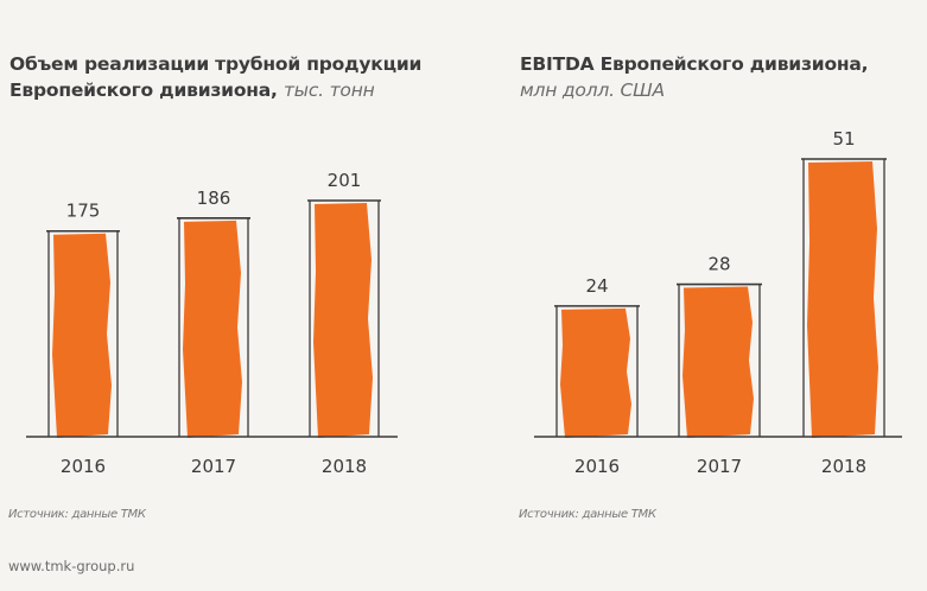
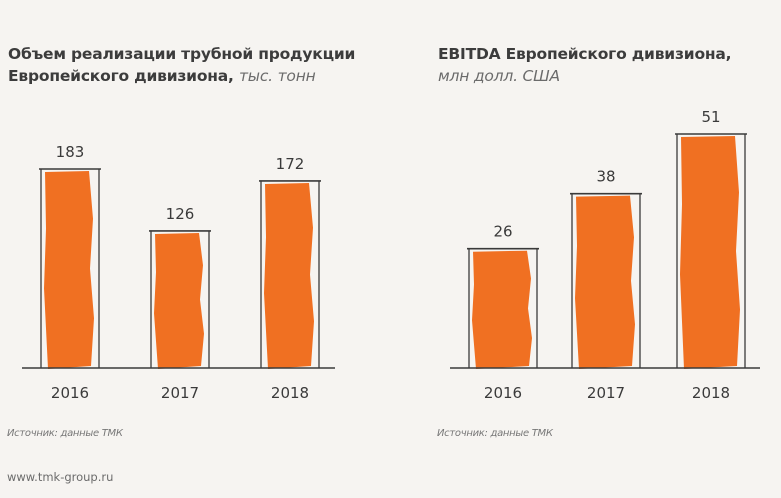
Объем реализации трубной продукции Европейского дивизиона,/2016: 175 -> 183
Объем реализации трубной продукции Европейского дивизиона,/2017: 186 -> 126
Объем реализации трубной продукции Европейского дивизиона,/2018: 201 -> 172
EBITDA Европейского дивизиона,/2016: 24 -> 26
EBITDA Европейского дивизиона,/2017: 28 -> 38
